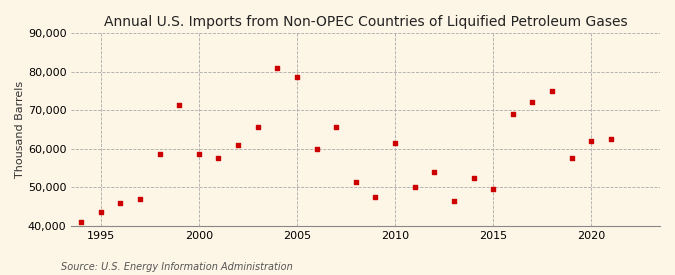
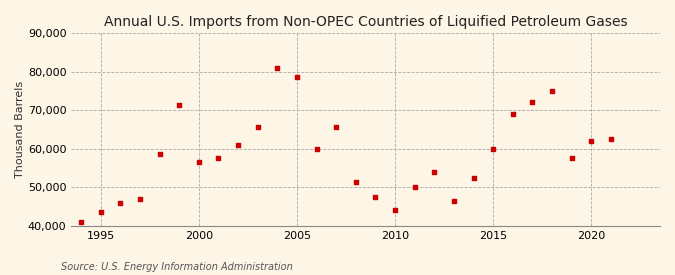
2000: 58,500 -> 56,500
2010: 61,500 -> 44,000
2015: 49,500 -> 60,000
